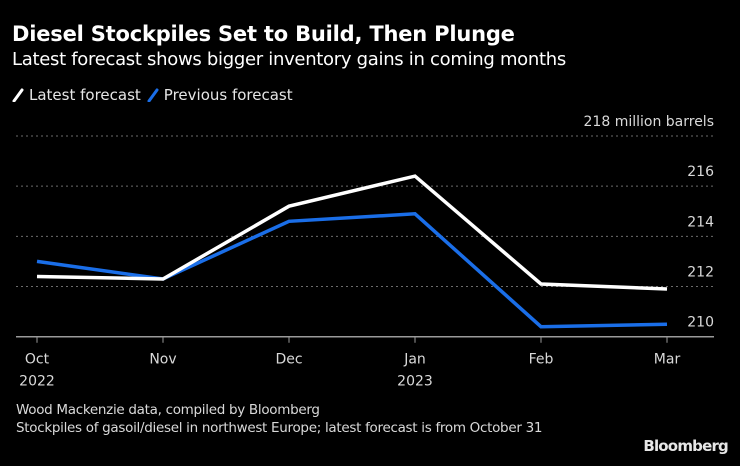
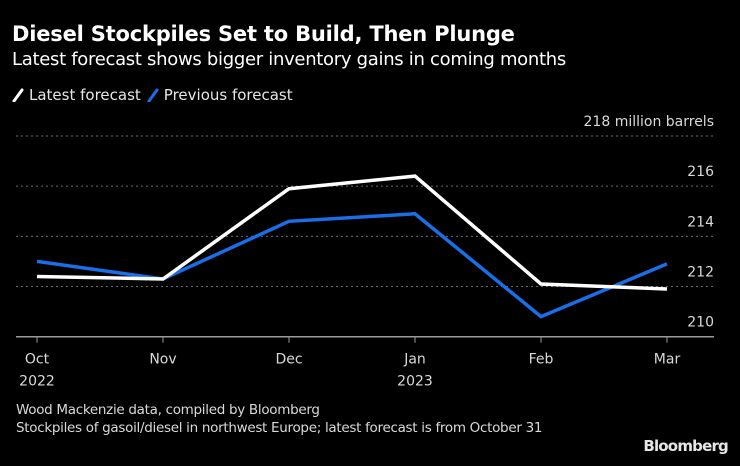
Latest forecast/Dec: 215.2 -> 215.9
Previous forecast/Feb: 210.4 -> 210.8
Previous forecast/Mar: 210.5 -> 212.9
